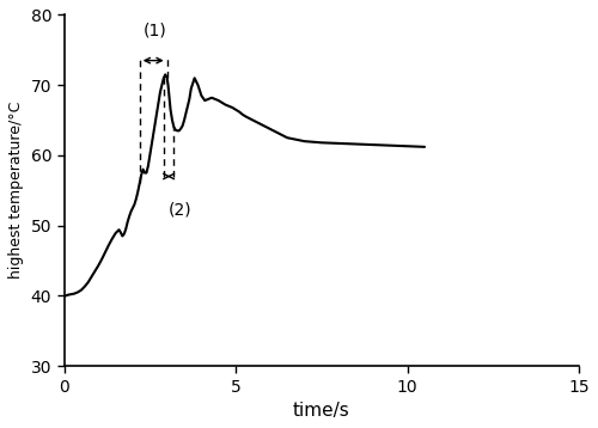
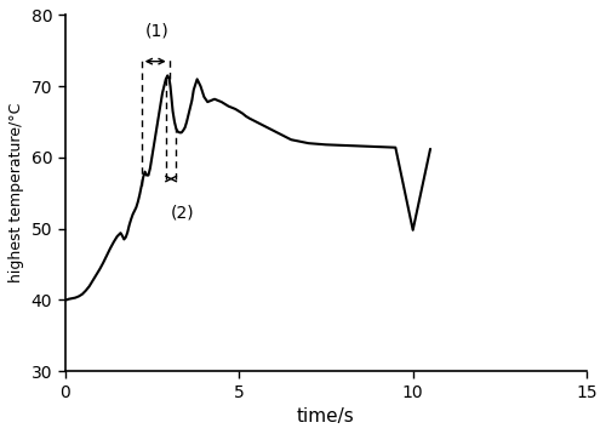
10: 61.3 -> 49.8
